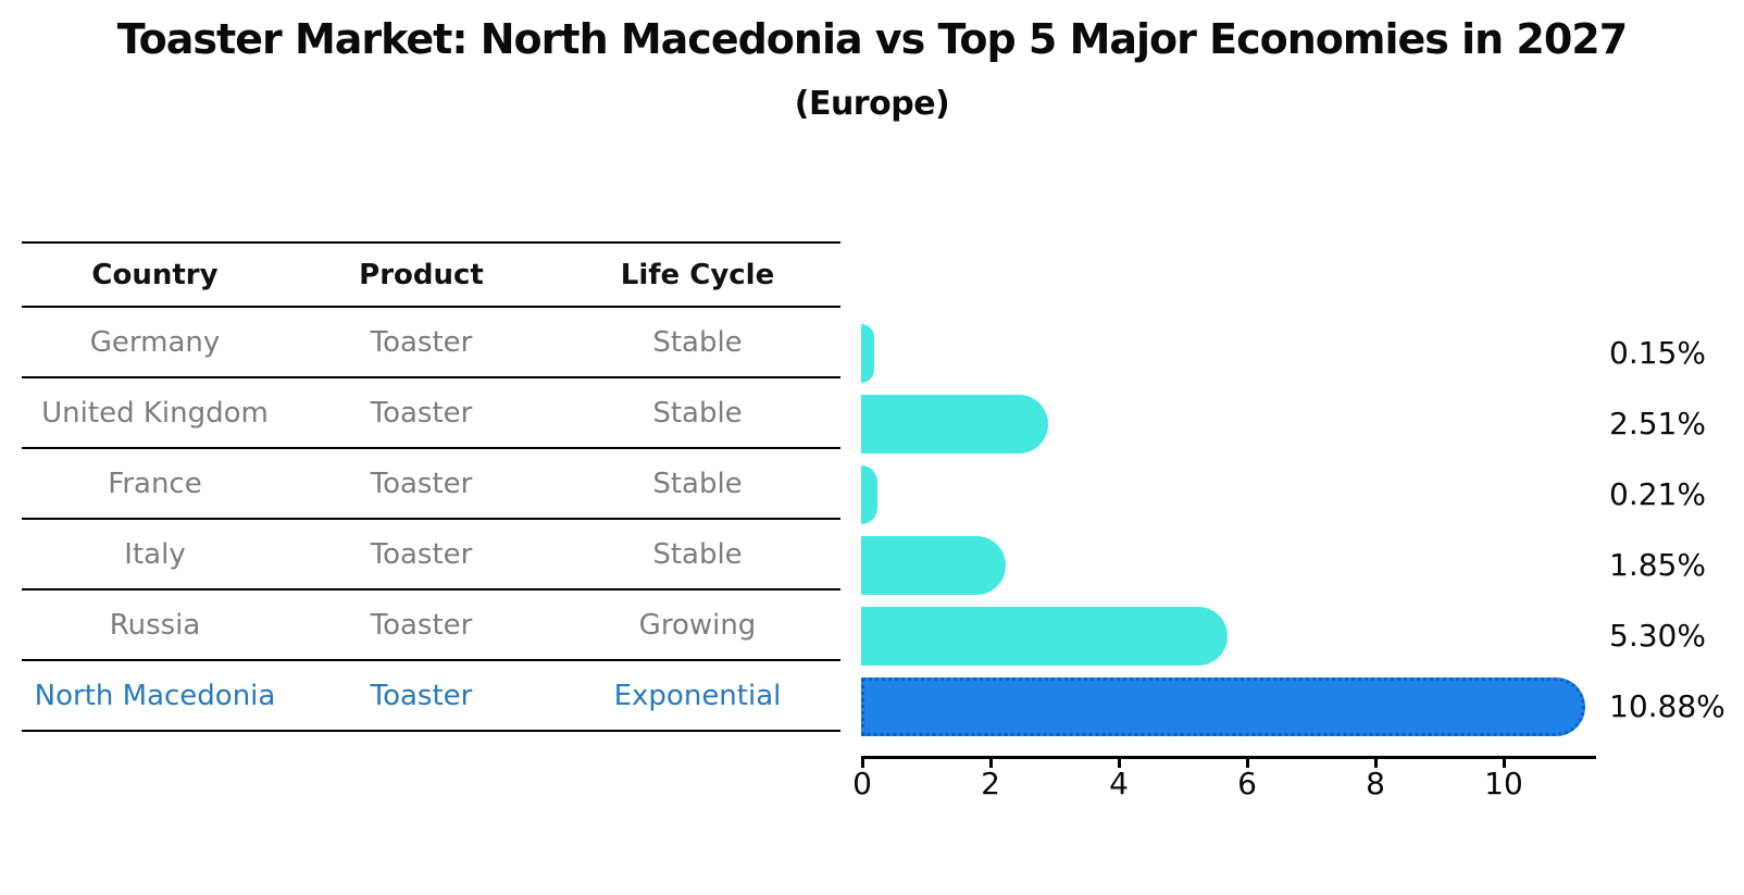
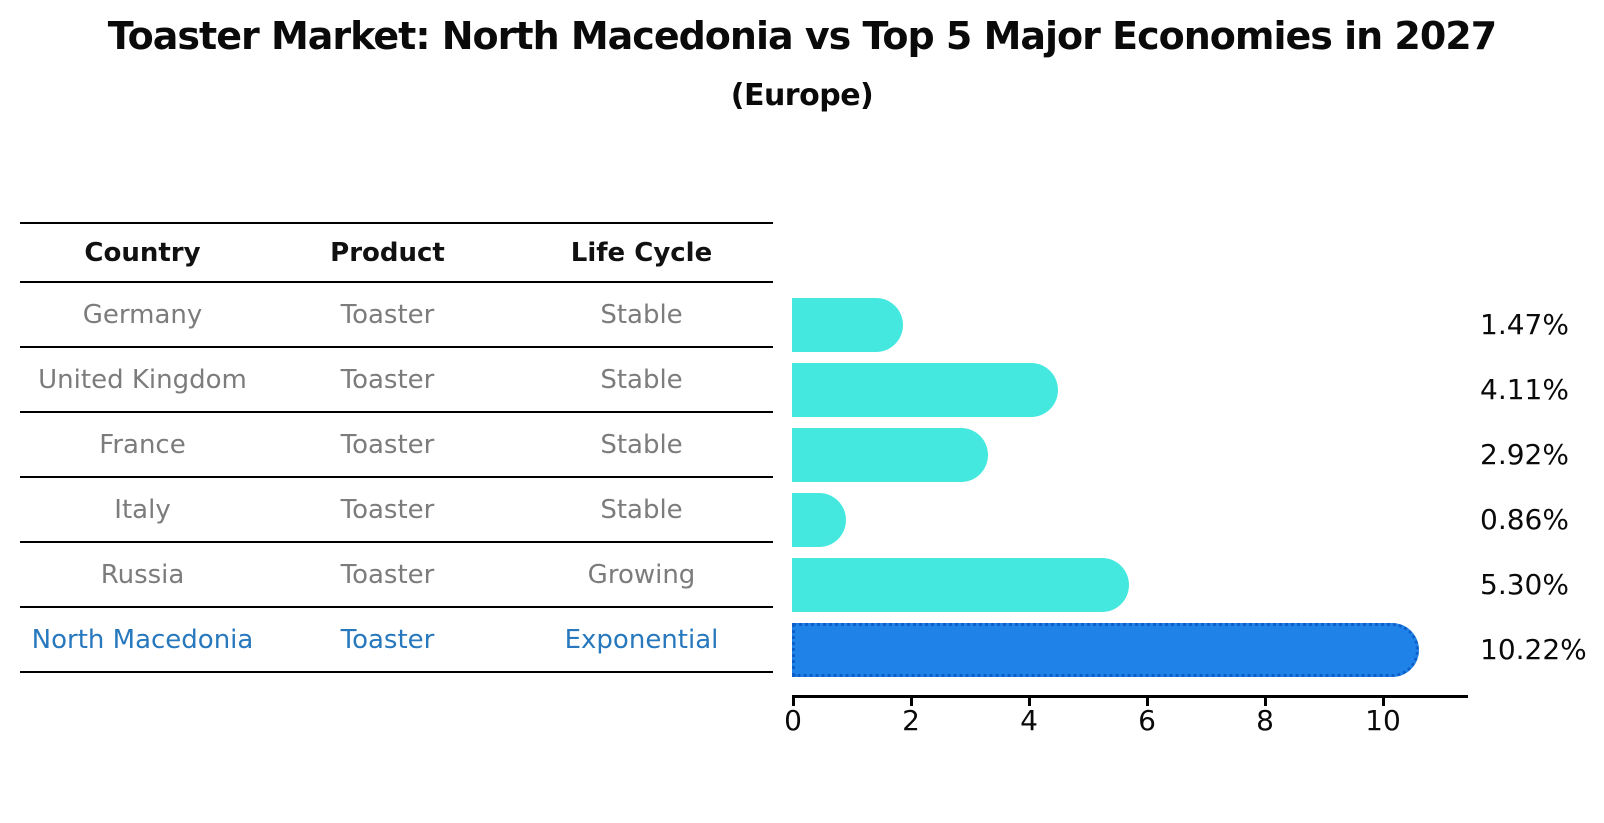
Germany: 0.15% -> 1.47%
United Kingdom: 2.51% -> 4.11%
France: 0.21% -> 2.92%
Italy: 1.85% -> 0.86%
North Macedonia: 10.88% -> 10.22%
